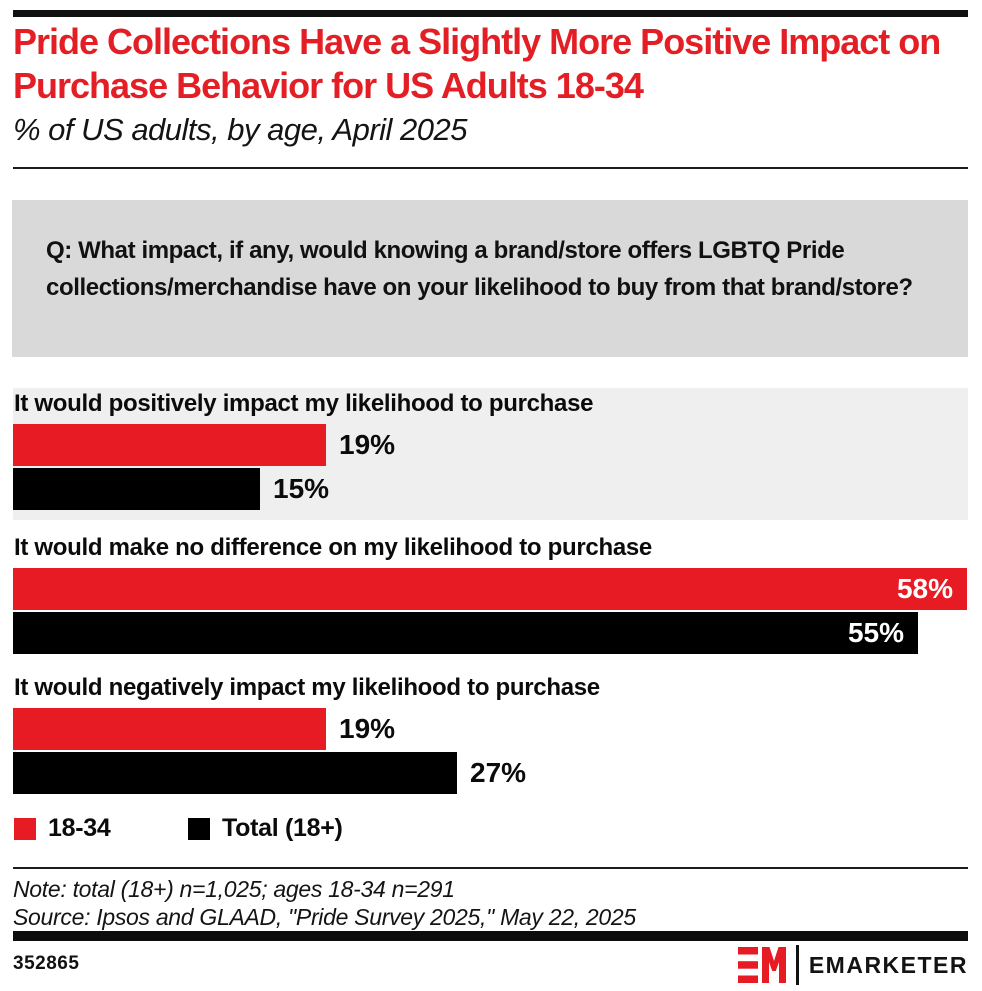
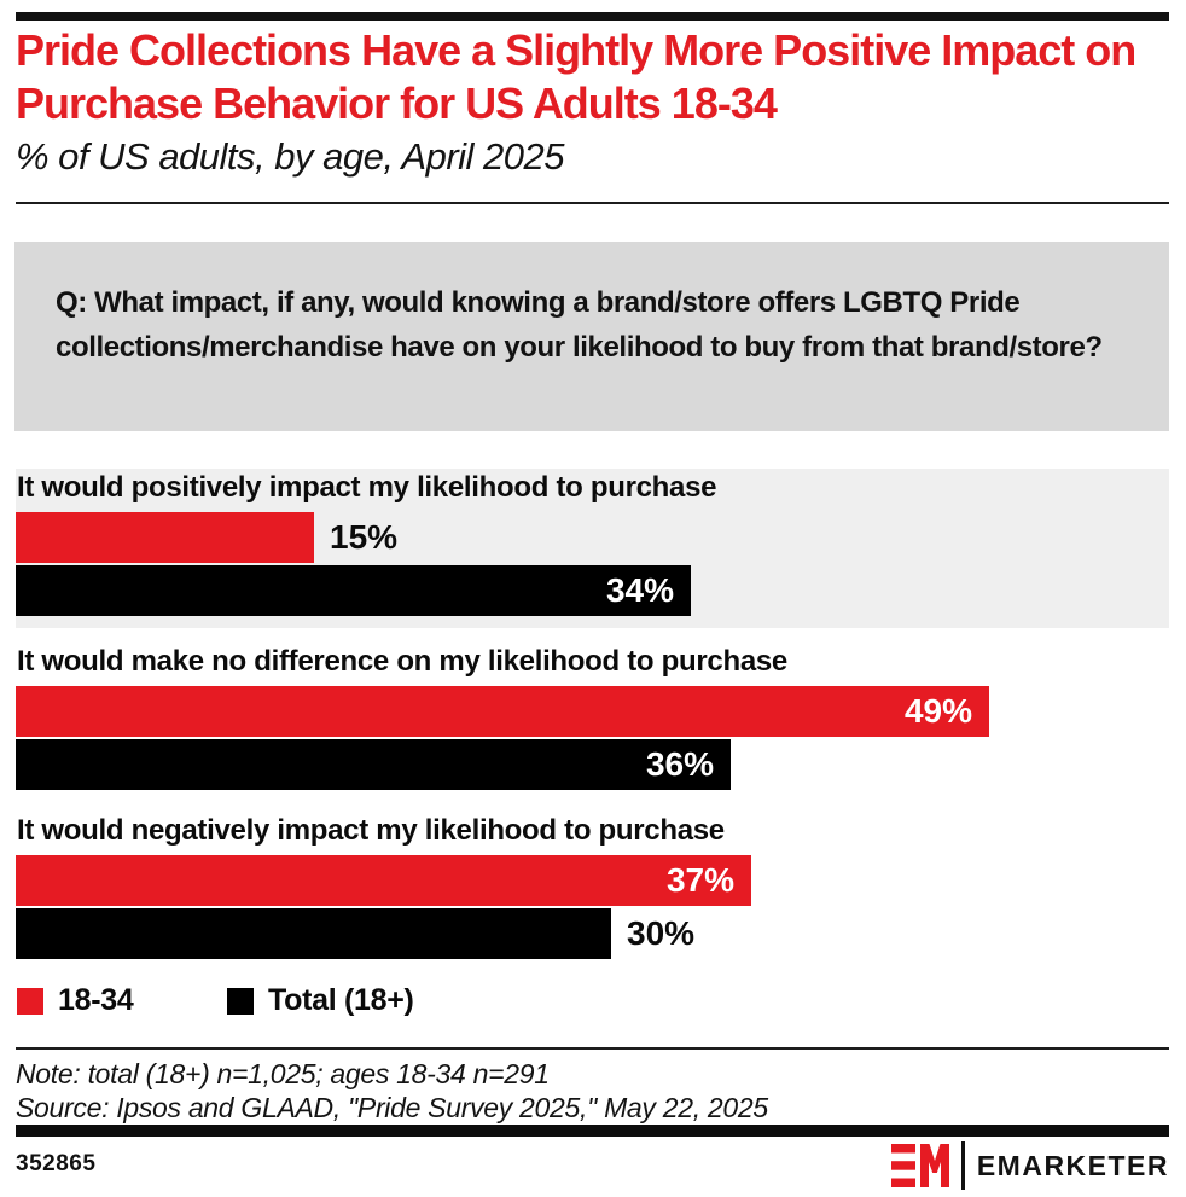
18-34/It would positively impact my likelihood to purchase: 19% -> 15%
Total (18+)/It would positively impact my likelihood to purchase: 15% -> 34%
18-34/It would make no difference on my likelihood to purchase: 58% -> 49%
Total (18+)/It would make no difference on my likelihood to purchase: 55% -> 36%
18-34/It would negatively impact my likelihood to purchase: 19% -> 37%
Total (18+)/It would negatively impact my likelihood to purchase: 27% -> 30%
